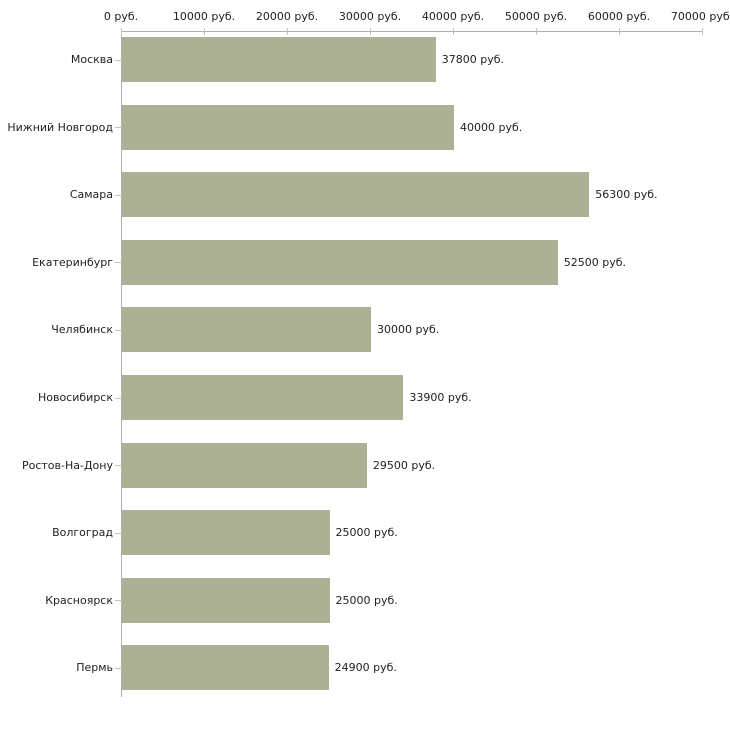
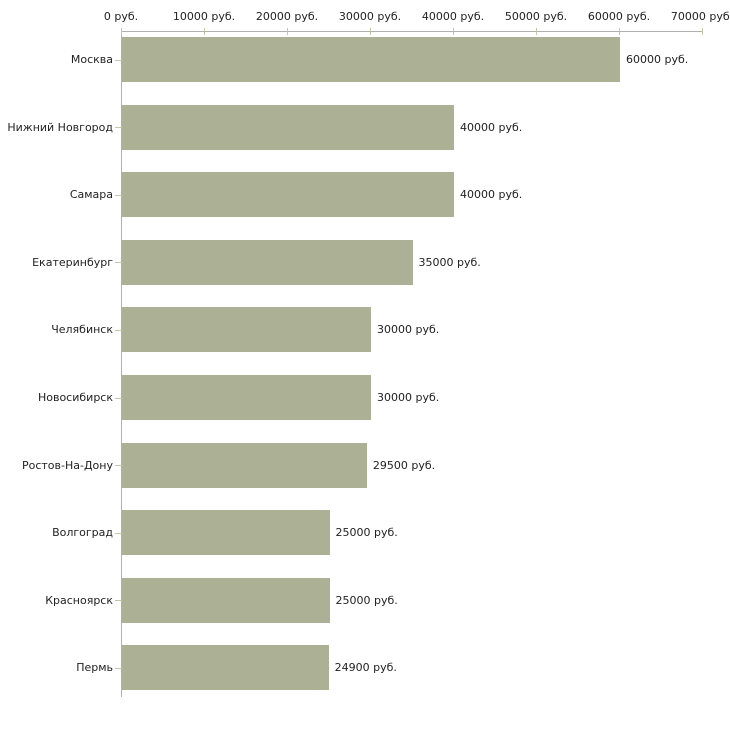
Москва: 37800 -> 60000
Самара: 56300 -> 40000
Екатеринбург: 52500 -> 35000
Новосибирск: 33900 -> 30000
